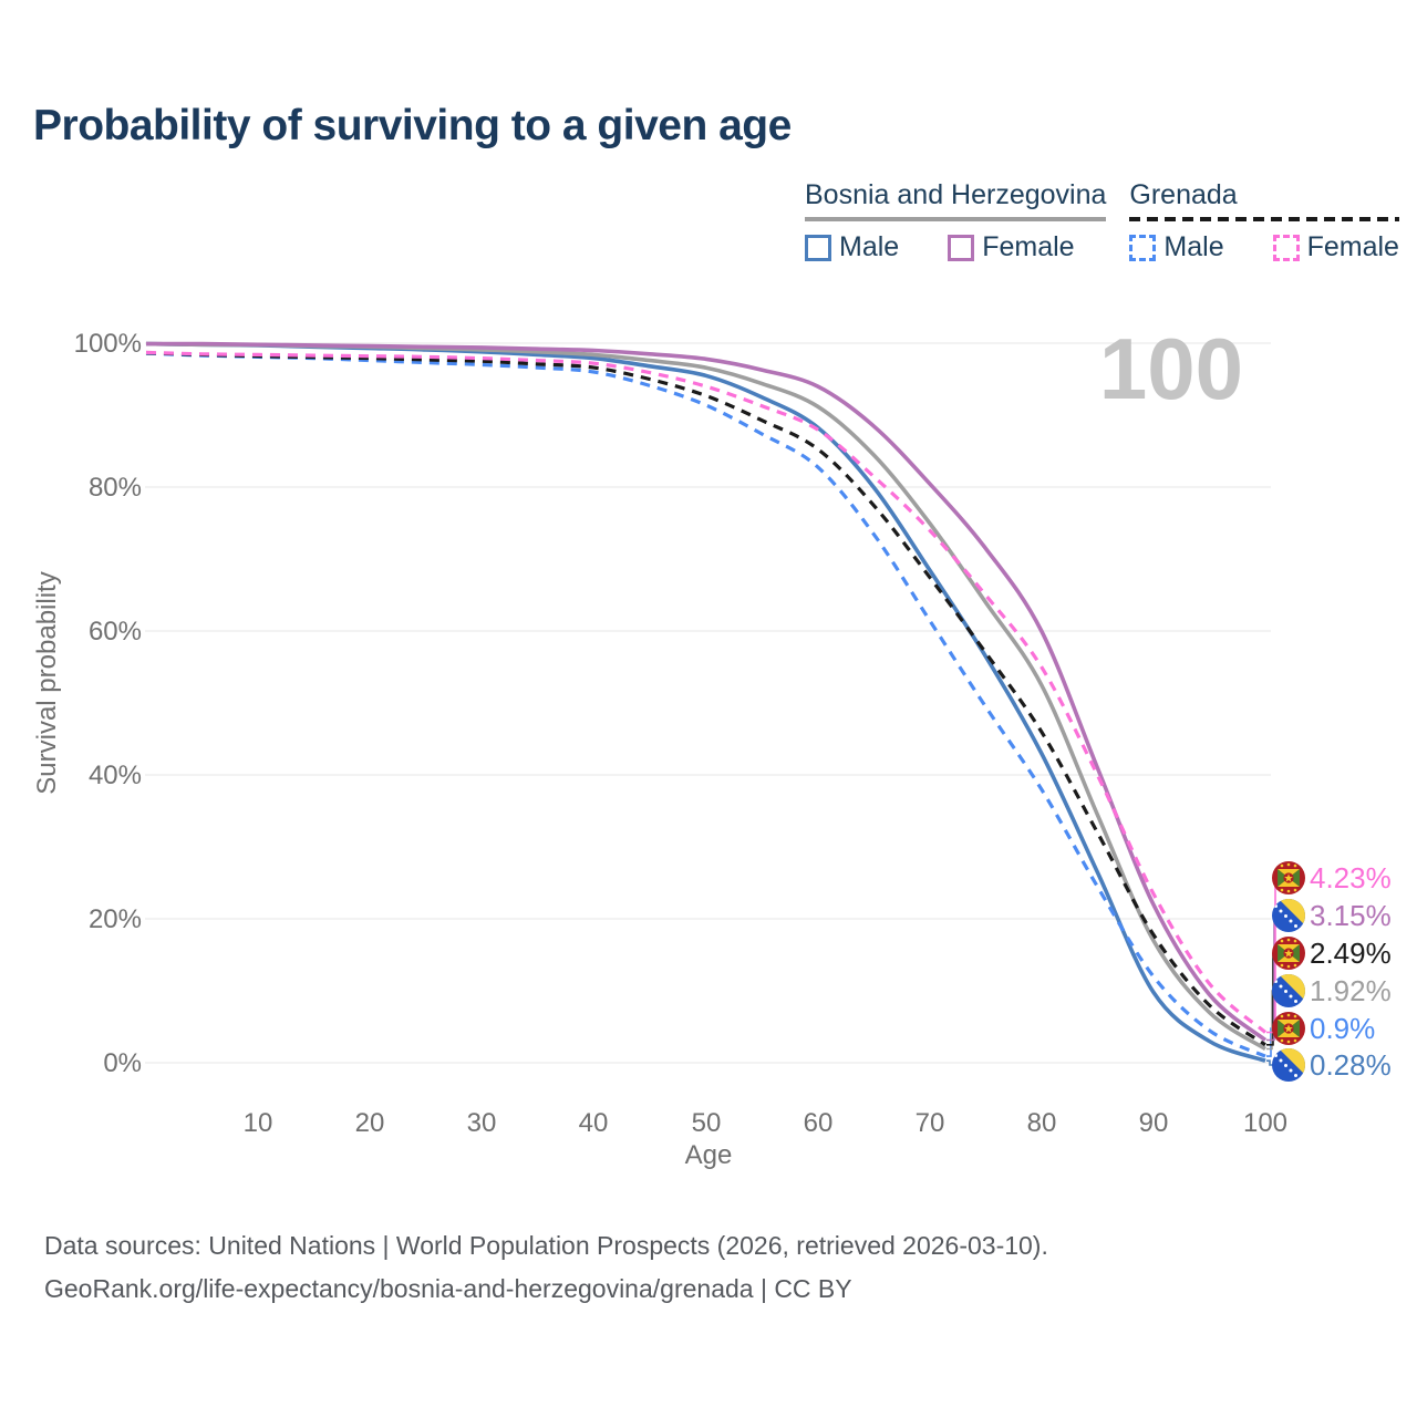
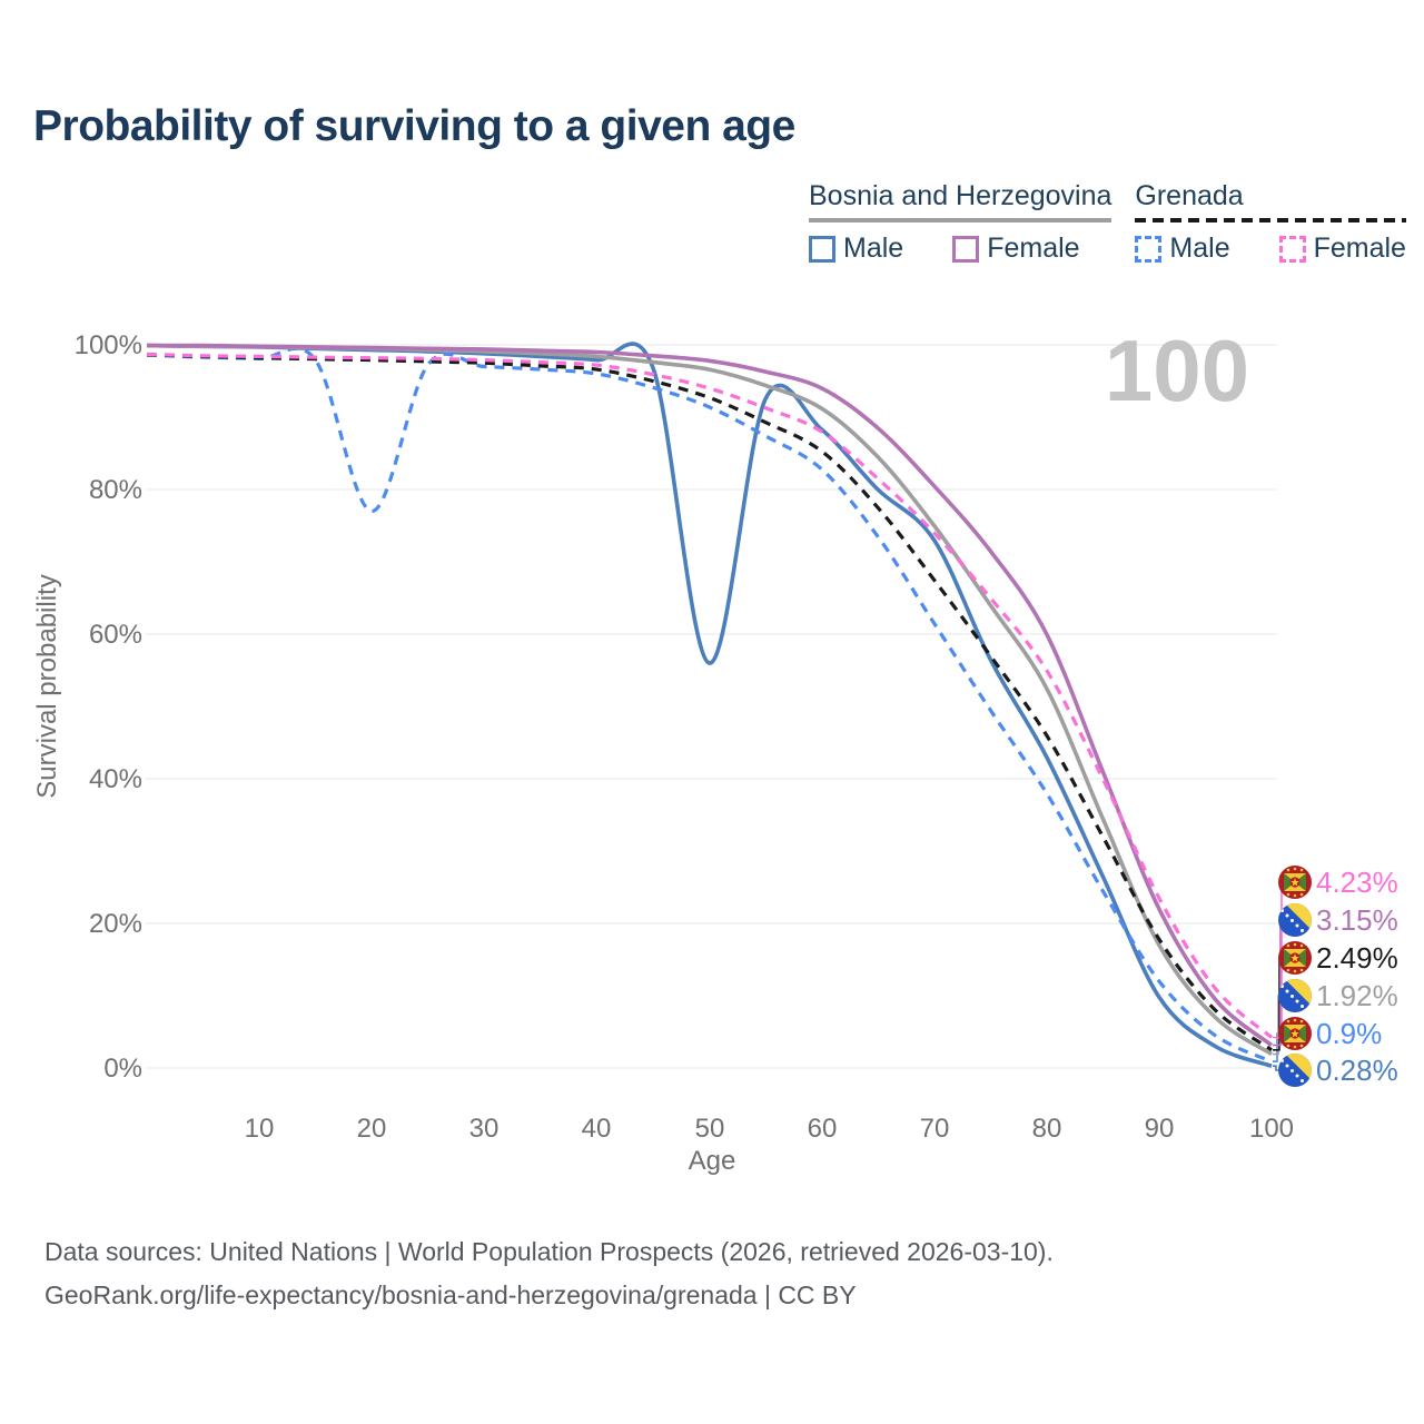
Grenada Male/20: 98% -> 77%
Bosnia and Herzegovina Male/50: 96% -> 56%
Bosnia and Herzegovina Male/70: 68% -> 73%
